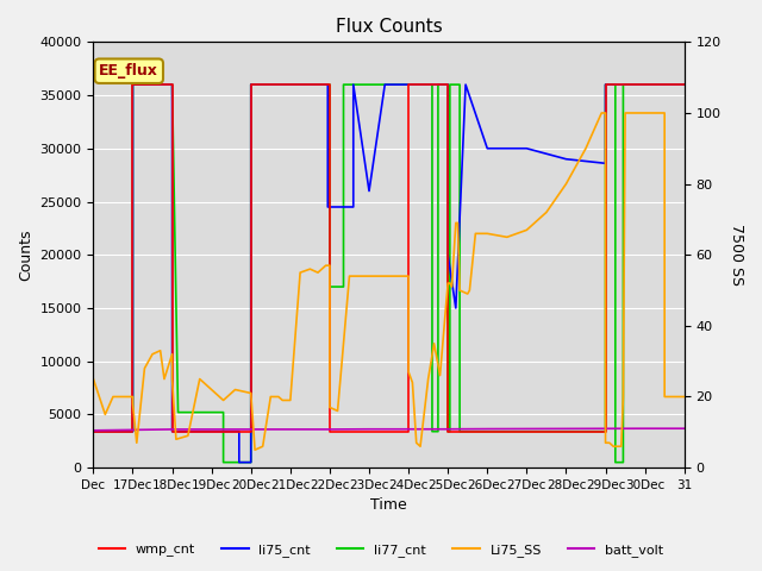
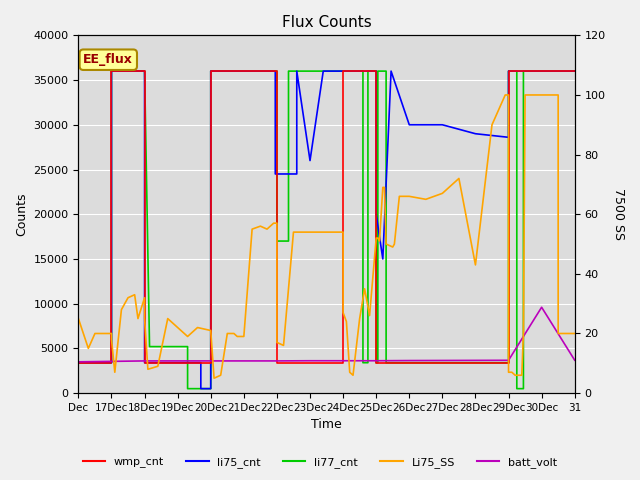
Li75_SS/28Dec: 80 -> 43
batt_volt/30Dec: 3700 -> 9600
